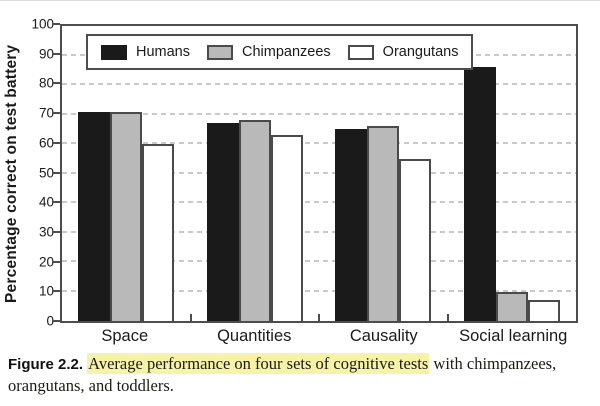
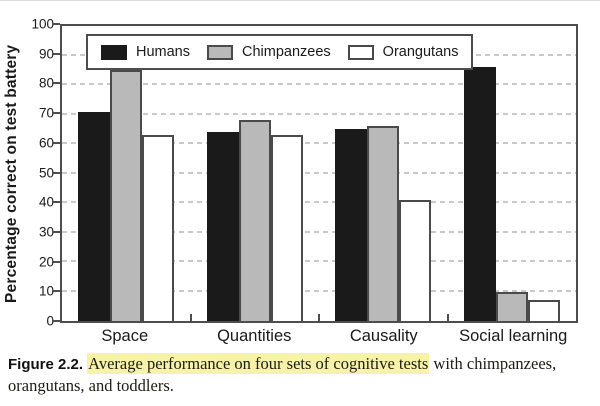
Chimpanzees/Space: 71 -> 85
Orangutans/Space: 60 -> 63
Humans/Quantities: 67 -> 64
Orangutans/Causality: 55 -> 41
